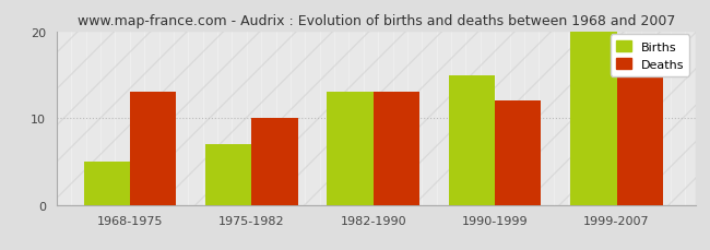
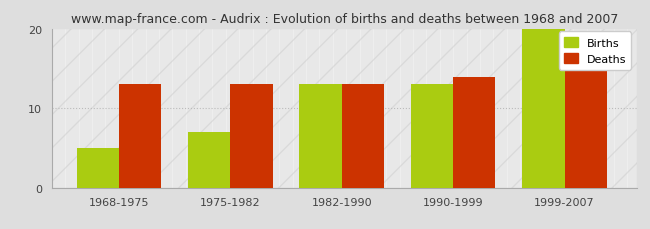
Deaths/1975-1982: 10 -> 13
Births/1990-1999: 15 -> 13
Deaths/1990-1999: 12 -> 14
